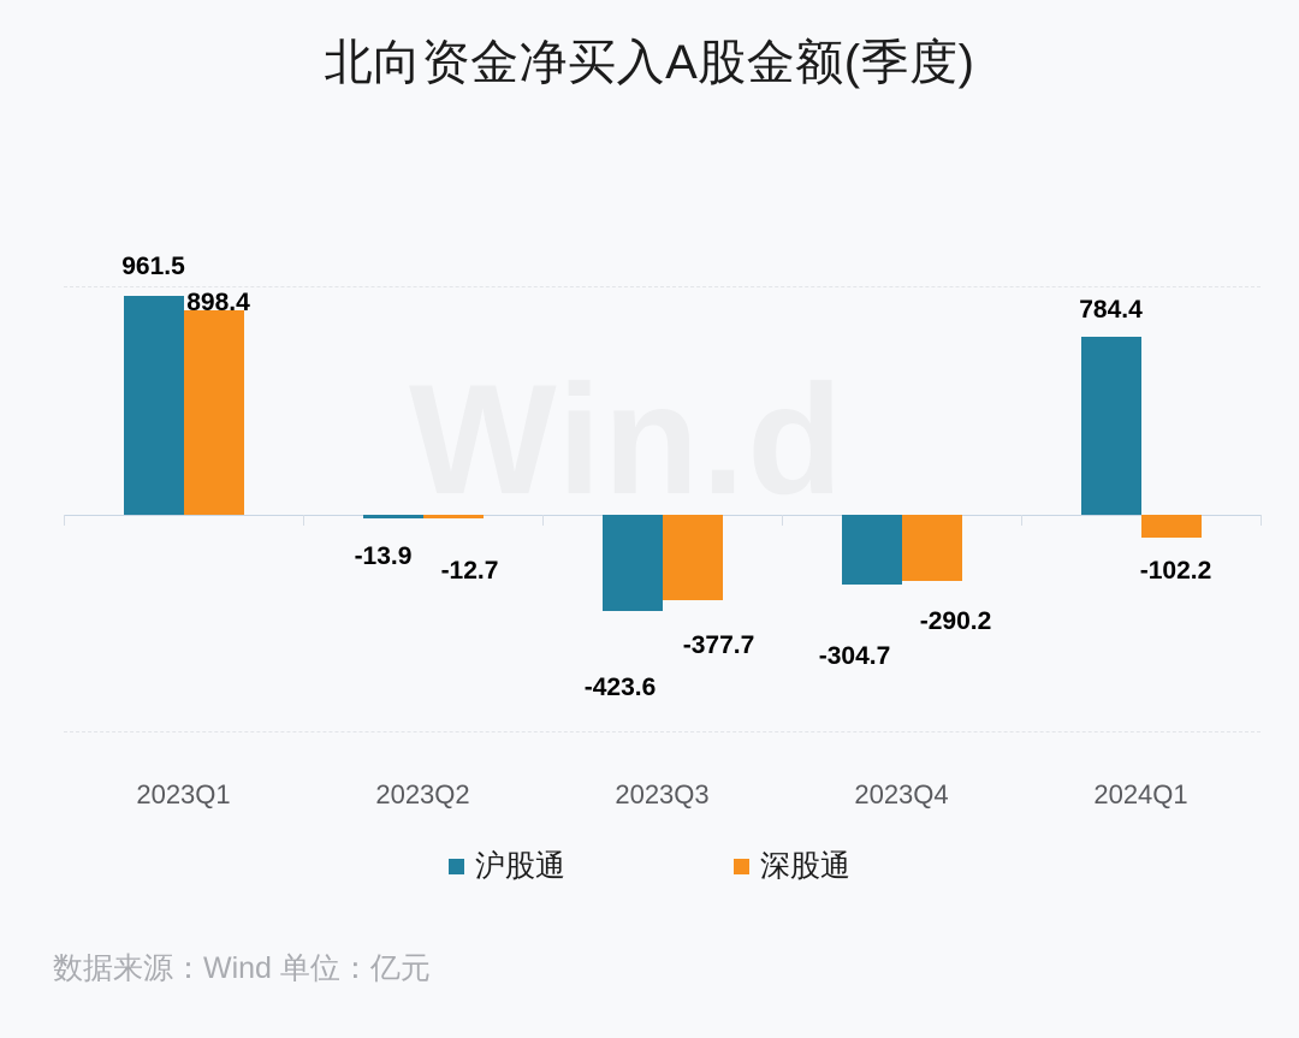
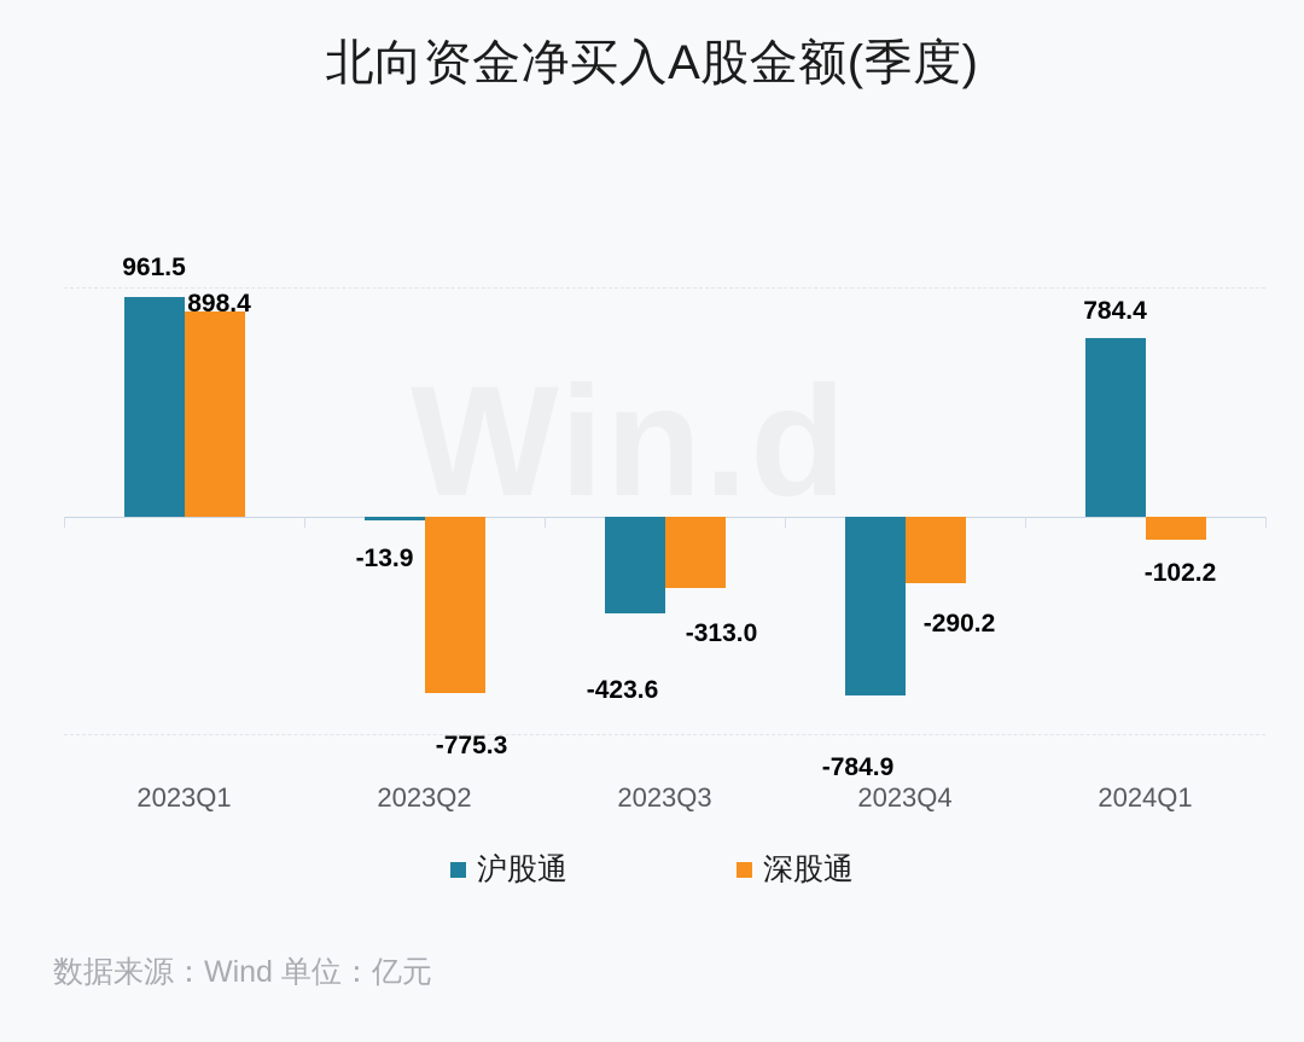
深股通/2023Q2: -12.7 -> -775.3
深股通/2023Q3: -377.7 -> -313.0
沪股通/2023Q4: -304.7 -> -784.9
